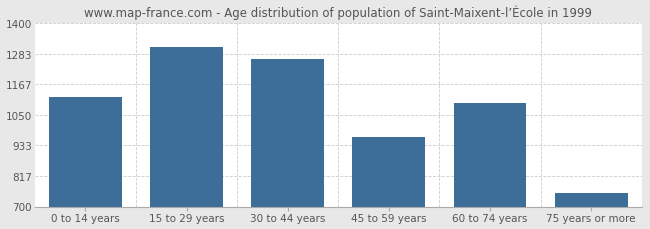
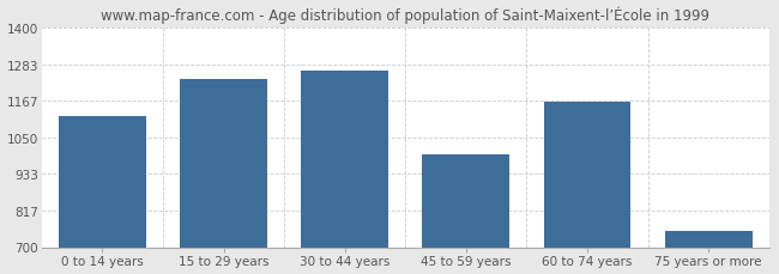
15 to 29 years: 1310 -> 1235
45 to 59 years: 965 -> 995
60 to 74 years: 1093 -> 1165
